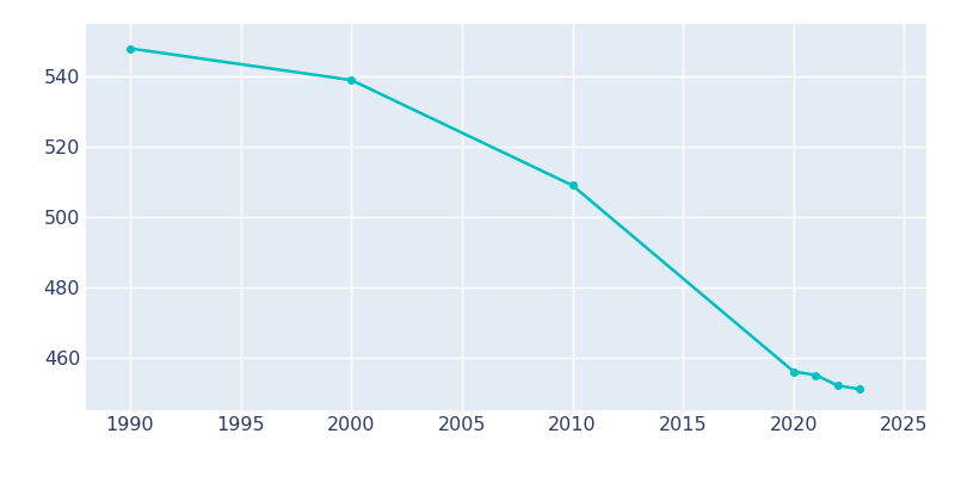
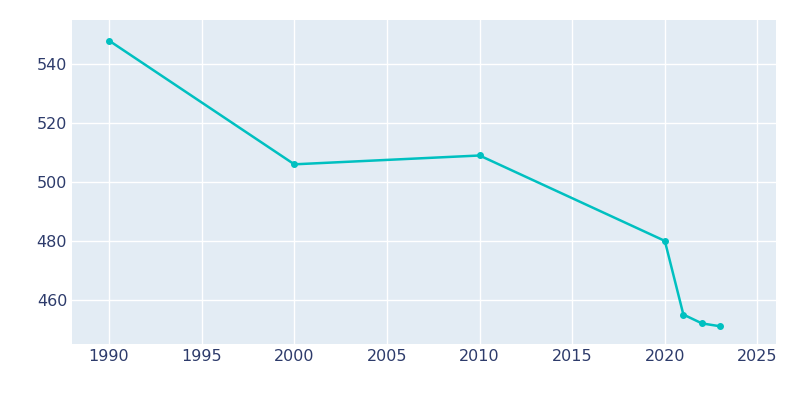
2000: 539 -> 506
2020: 456 -> 480
